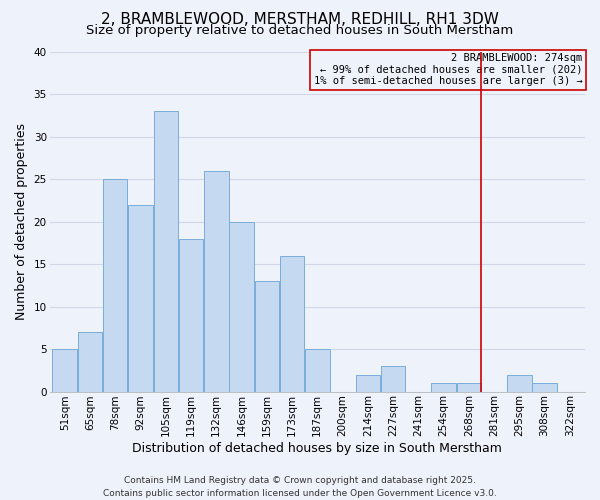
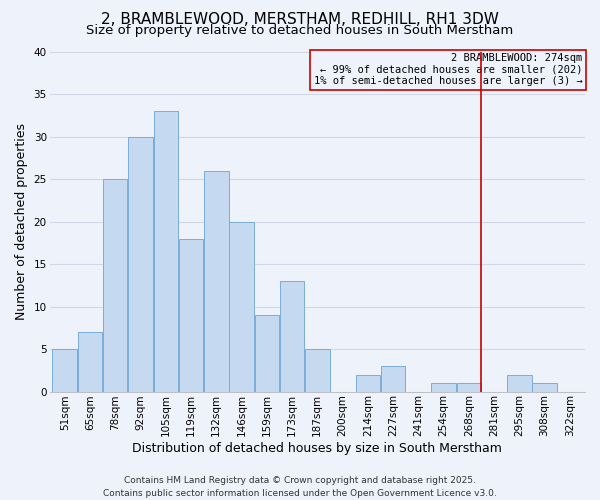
92sqm: 22 -> 30
159sqm: 13 -> 9
173sqm: 16 -> 13
